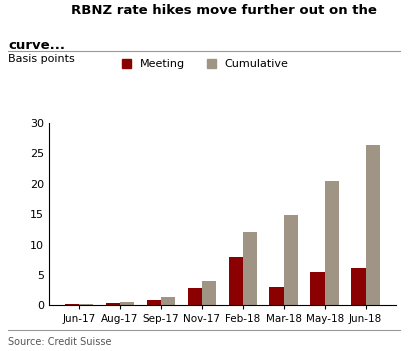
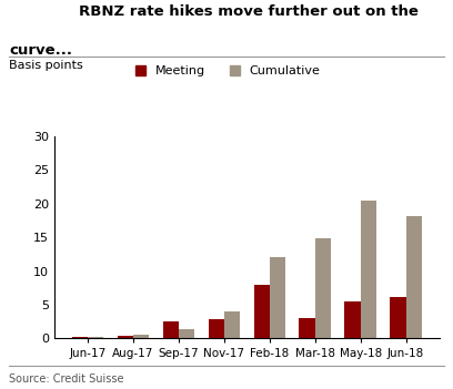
Meeting/Sep-17: 0.9 -> 2.6
Cumulative/Jun-18: 26.4 -> 18.2
